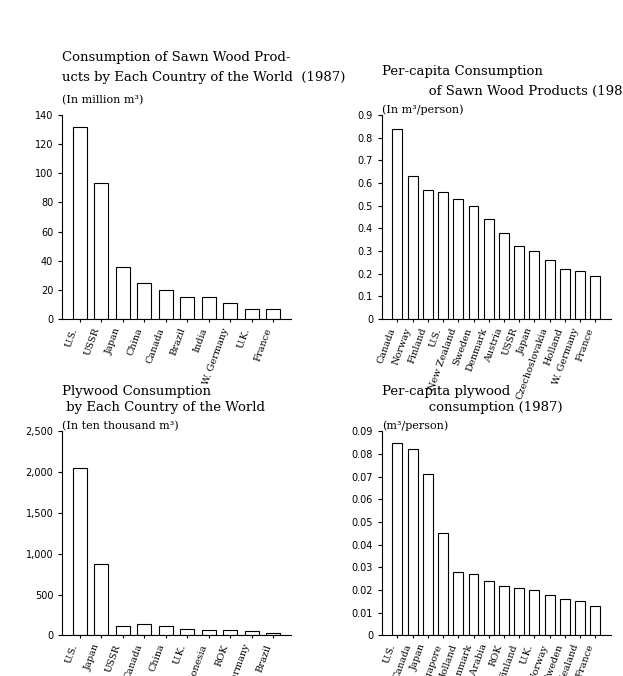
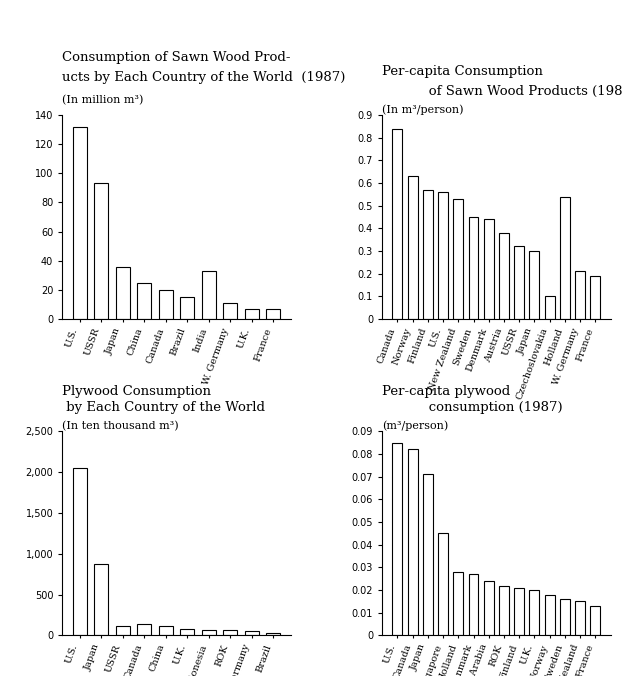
India: 15 -> 33
Sweden: 0.50 -> 0.45
Czechoslovakia: 0.26 -> 0.10
Holland: 0.22 -> 0.54
